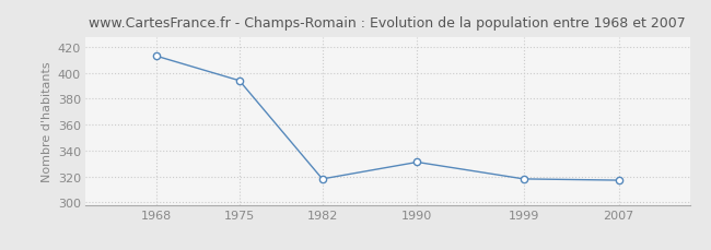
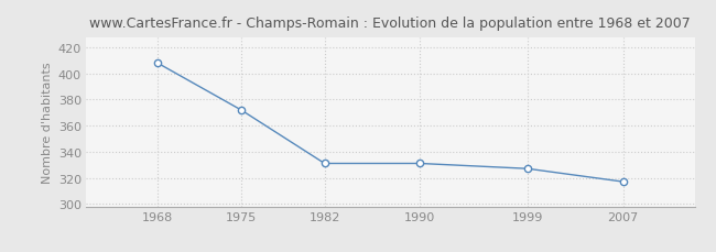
1968: 413 -> 408
1975: 394 -> 372
1982: 318 -> 331
1999: 318 -> 327
